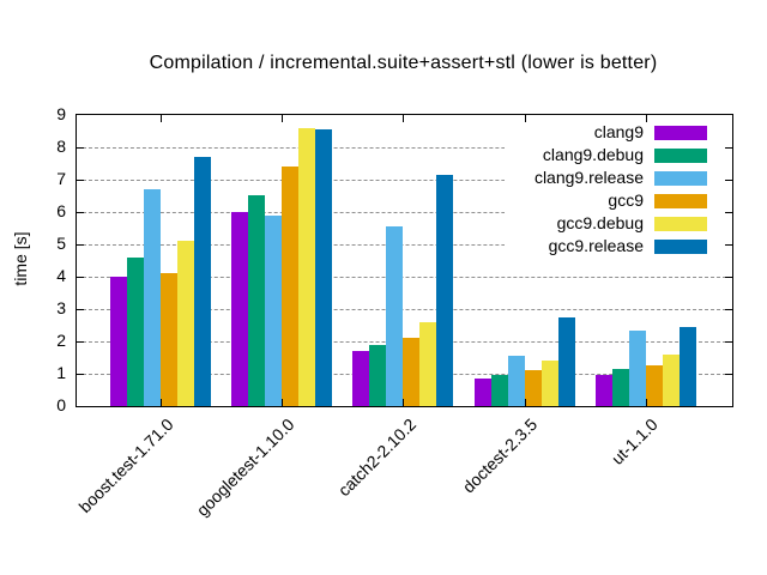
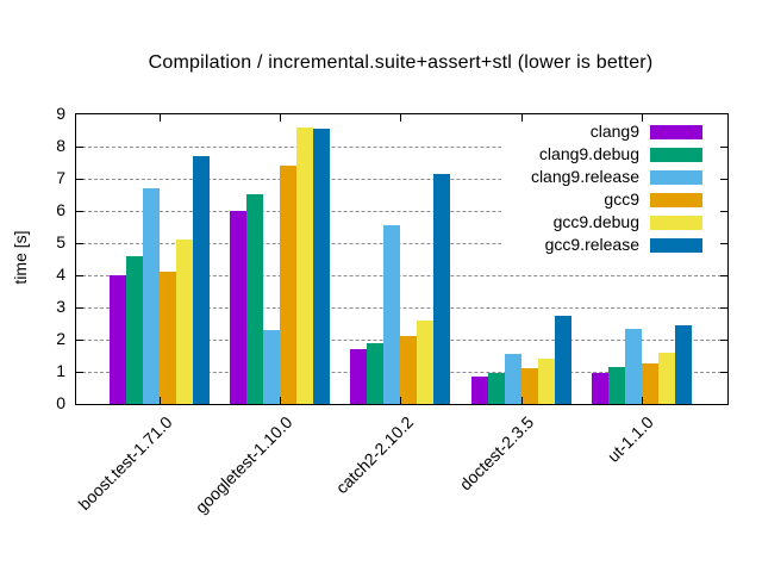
clang9.release/googletest-1.10.0: 5.9 -> 2.3
